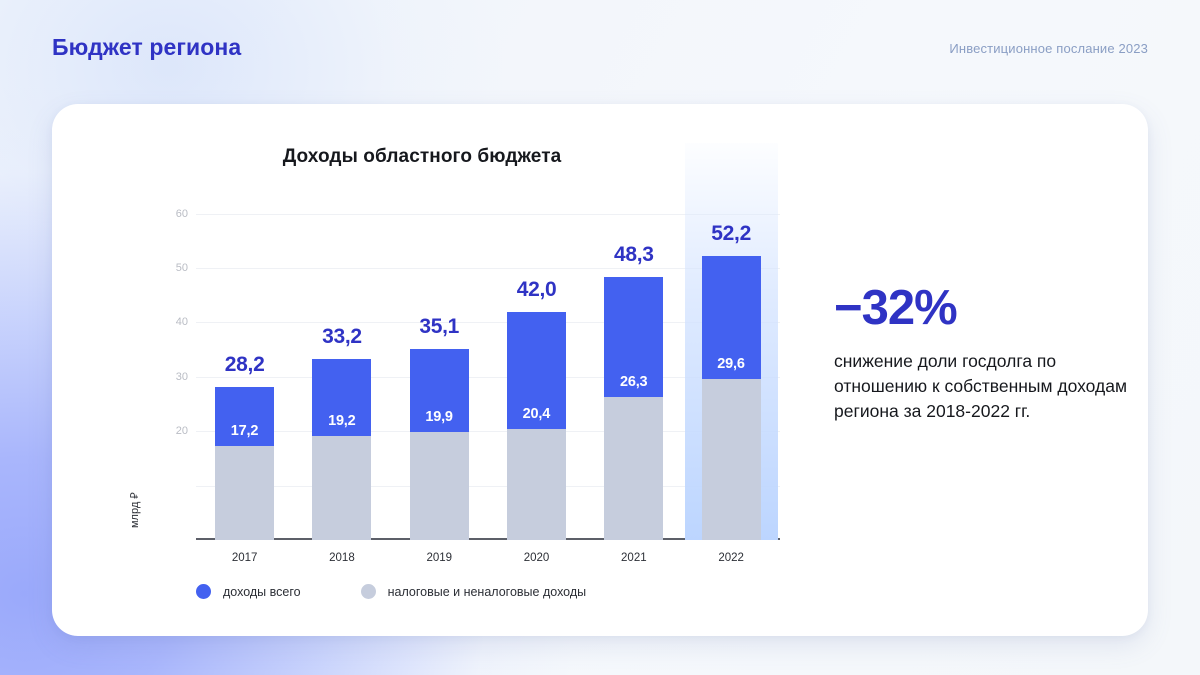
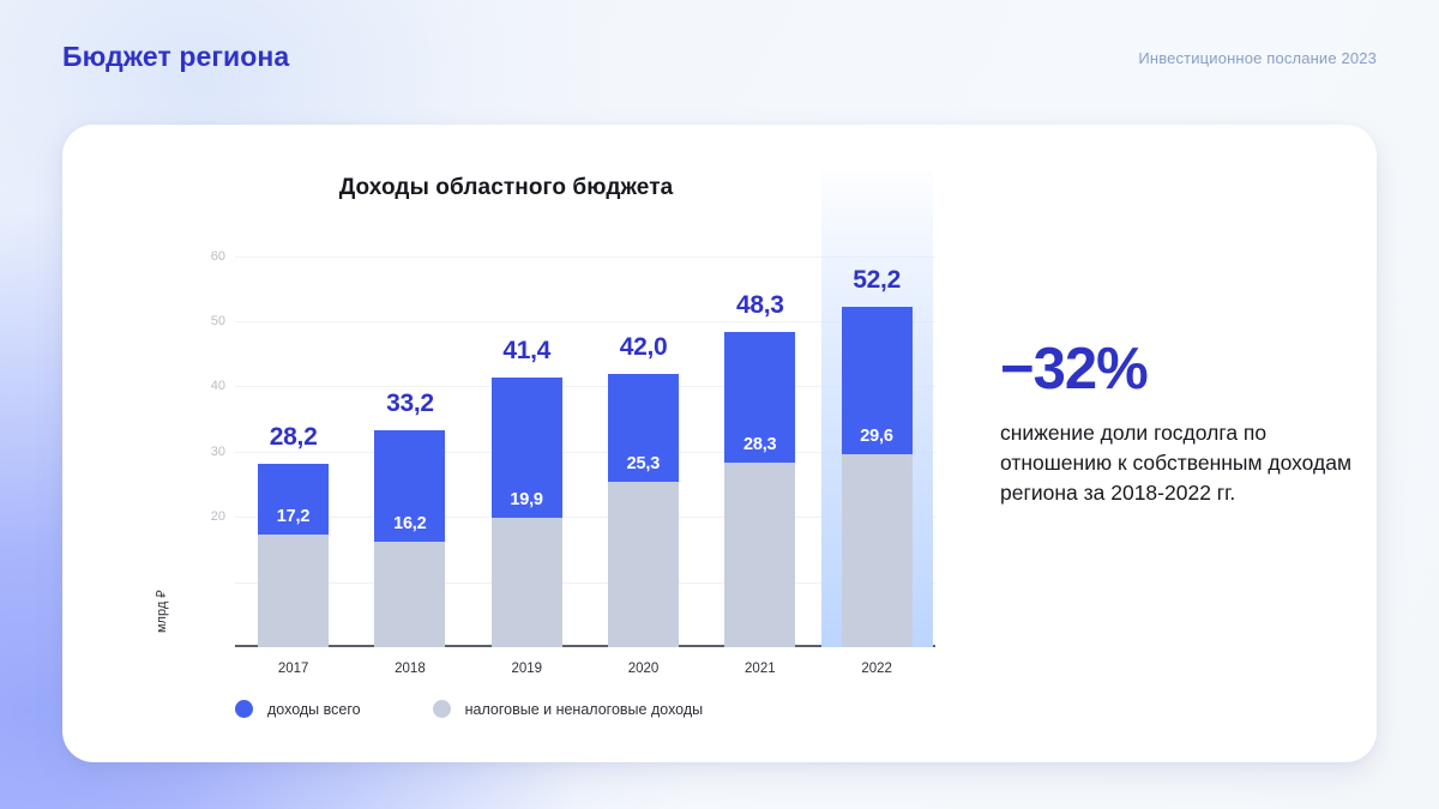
налоговые и неналоговые доходы/2018: 19,2 -> 16,2
доходы всего/2019: 35,1 -> 41,4
налоговые и неналоговые доходы/2020: 20,4 -> 25,3
налоговые и неналоговые доходы/2021: 26,3 -> 28,3
